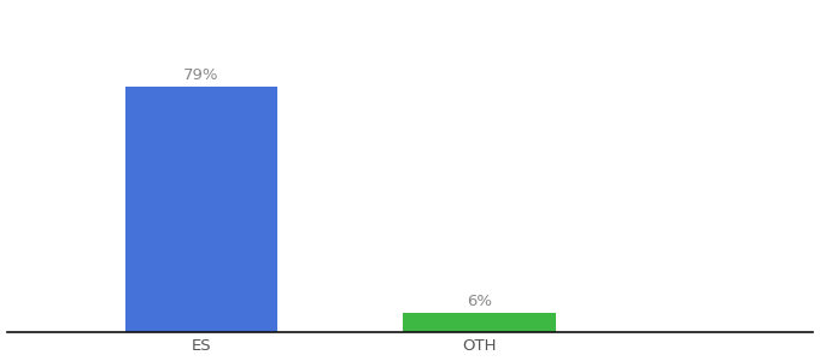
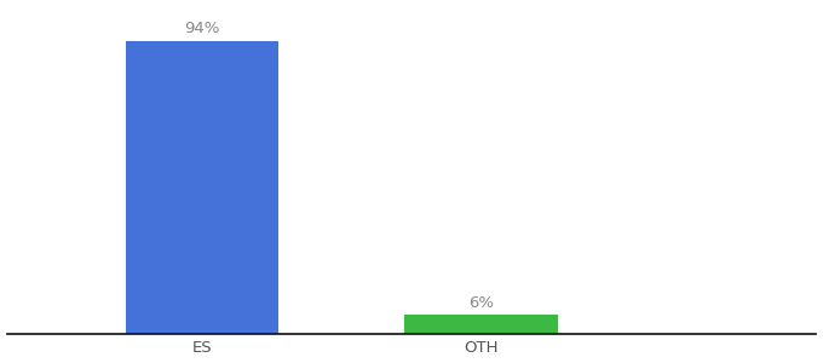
ES: 79% -> 94%
